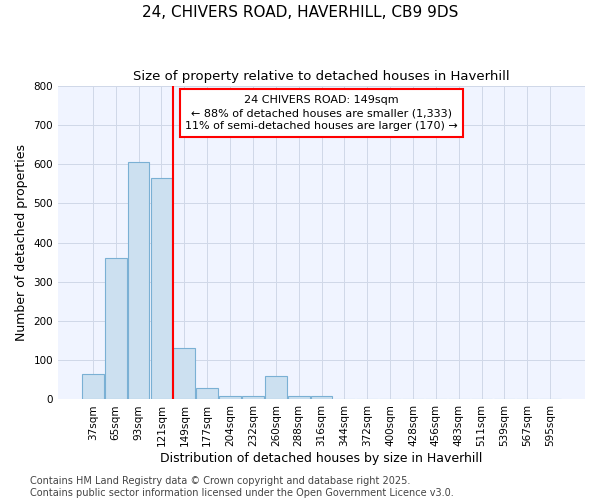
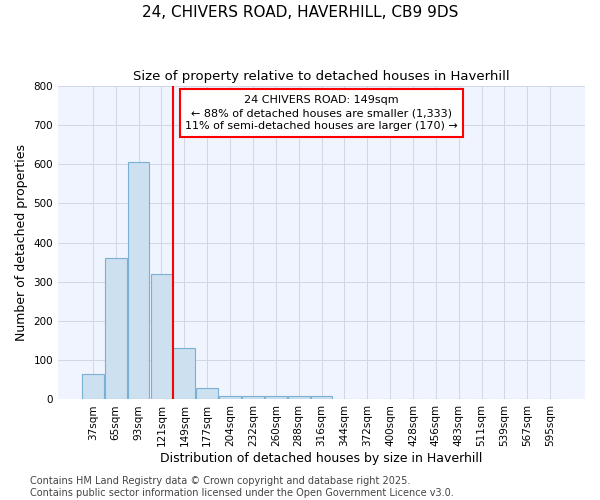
121sqm: 565 -> 320
260sqm: 60 -> 10
